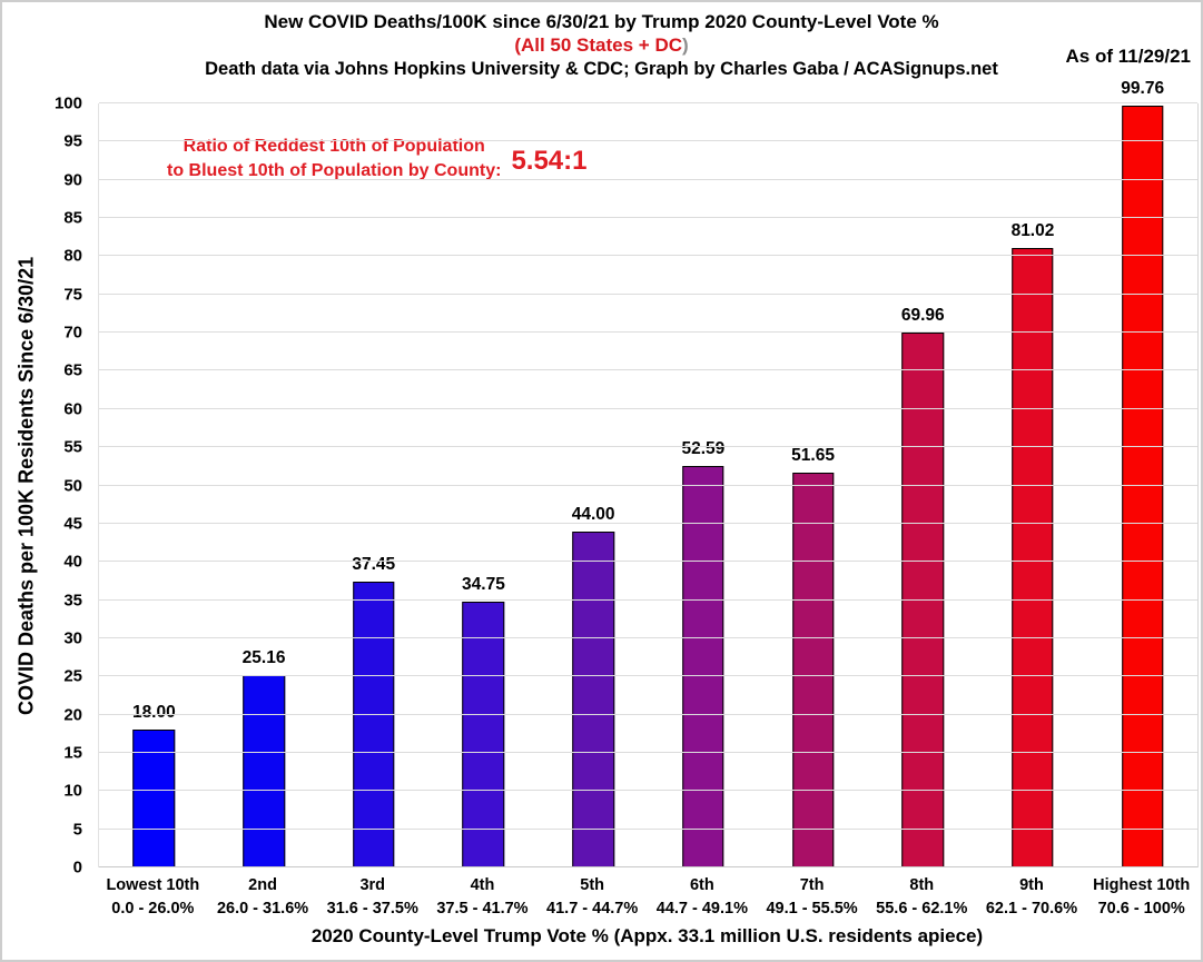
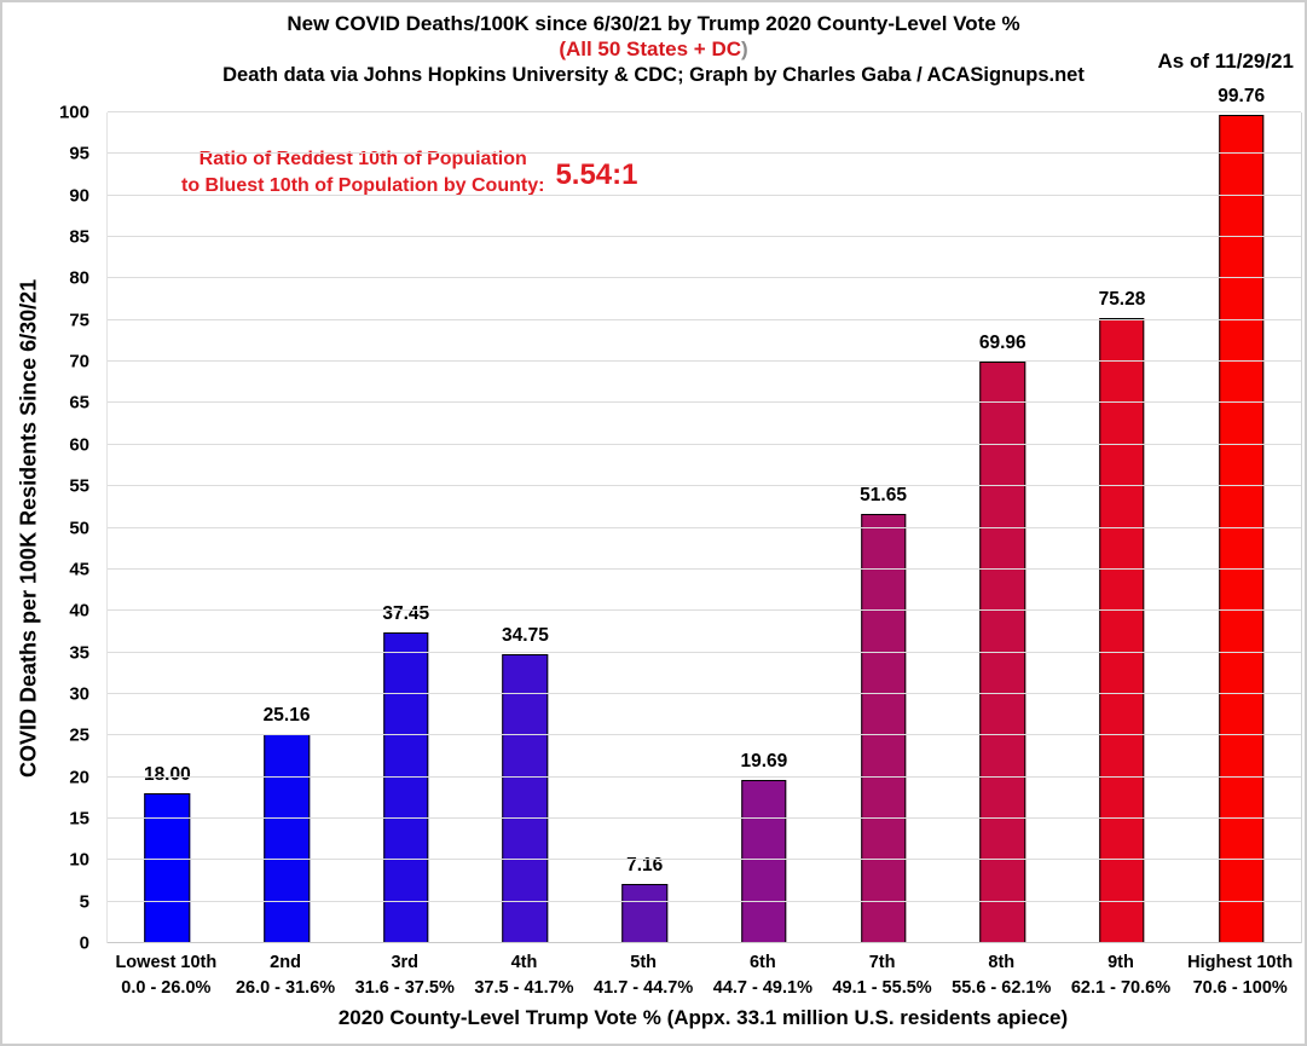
5th: 44.00 -> 7.16
6th: 52.59 -> 19.69
9th: 81.02 -> 75.28
